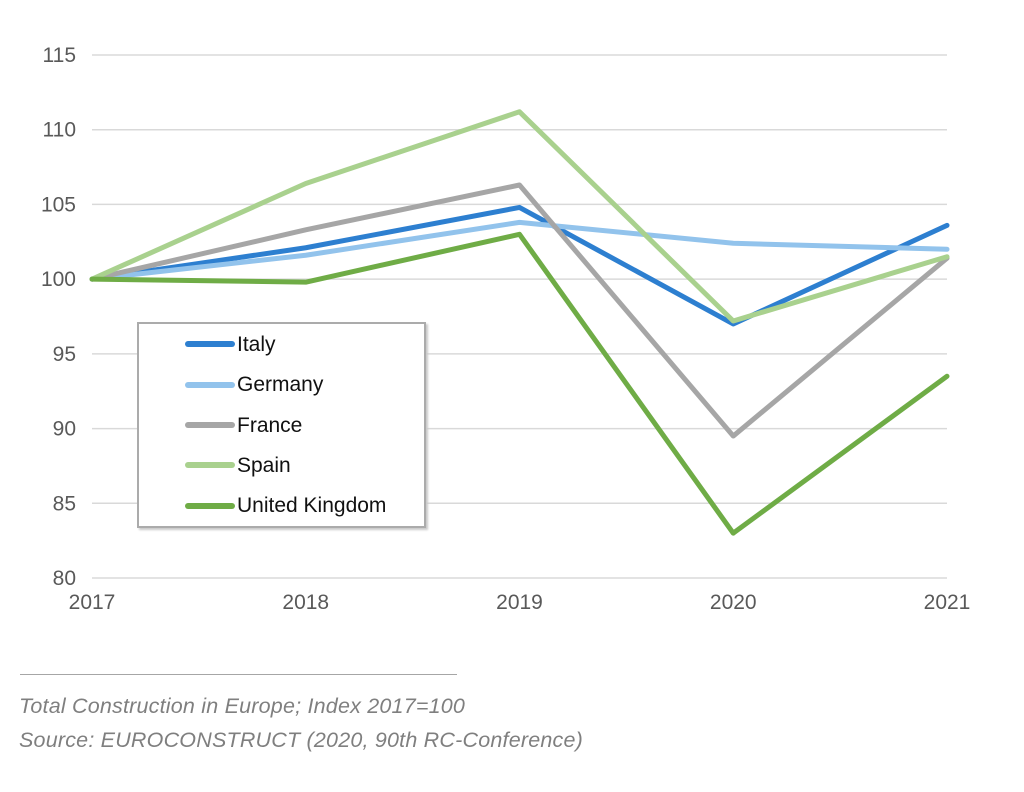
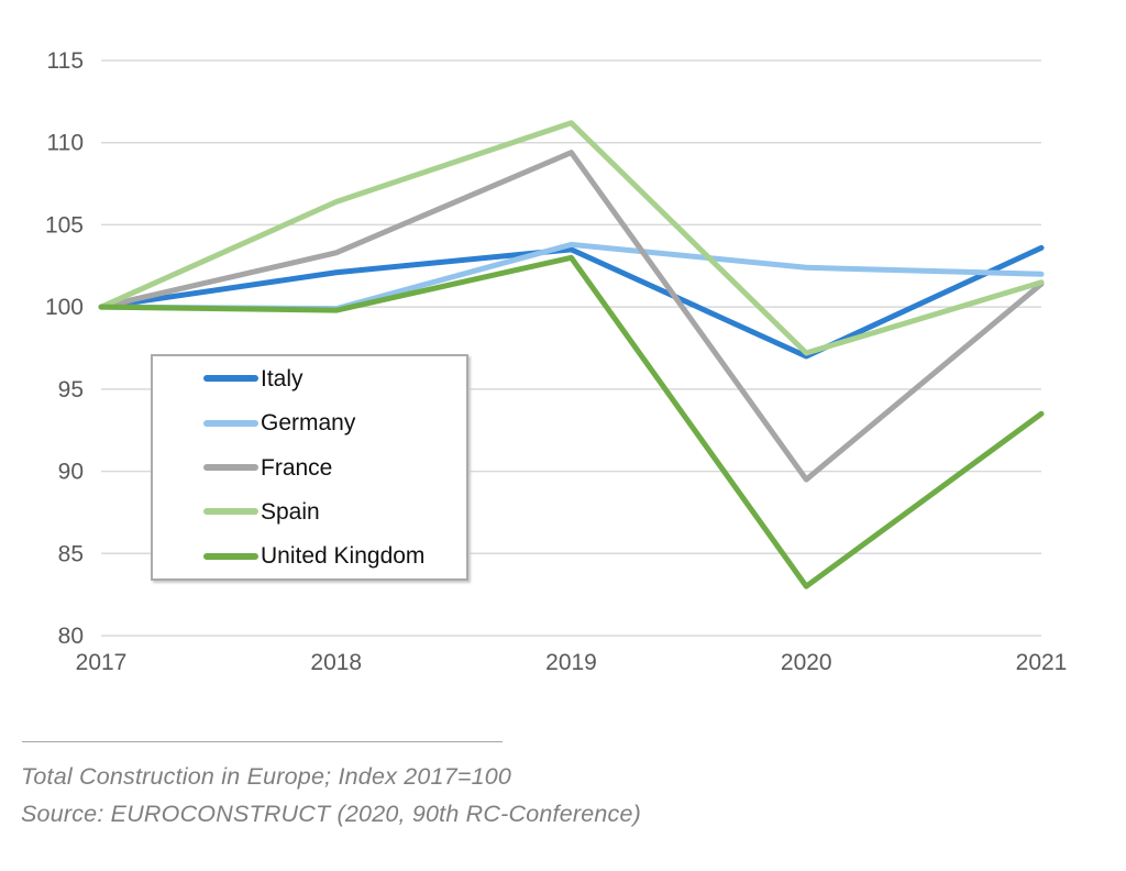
Germany/2018: 101.6 -> 99.9
Italy/2019: 104.8 -> 103.5
France/2019: 106.3 -> 109.4
